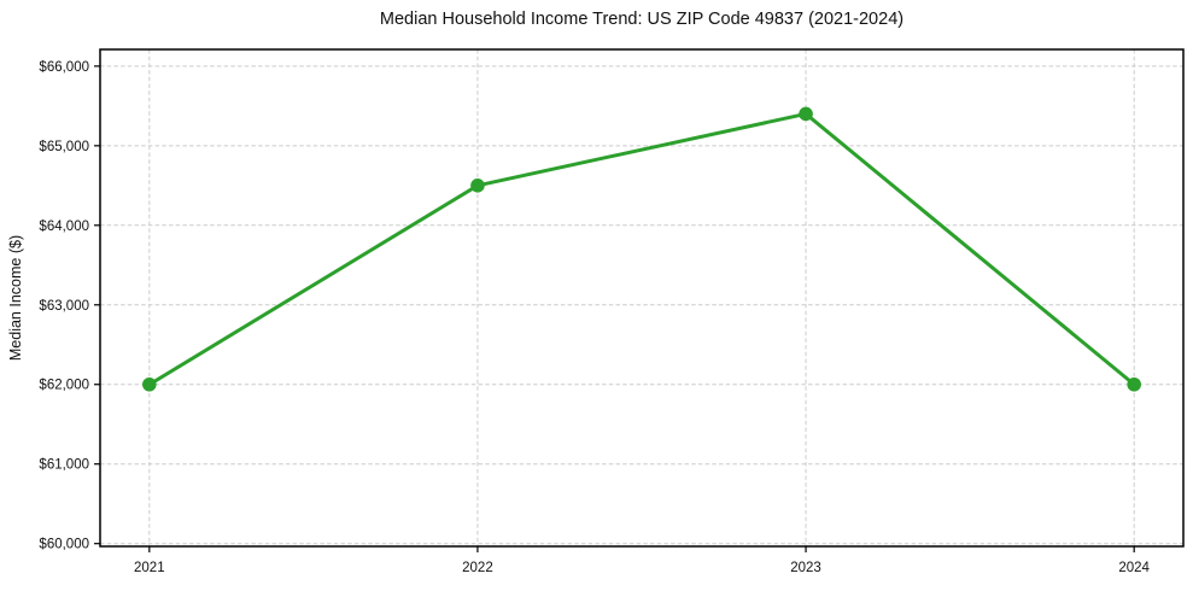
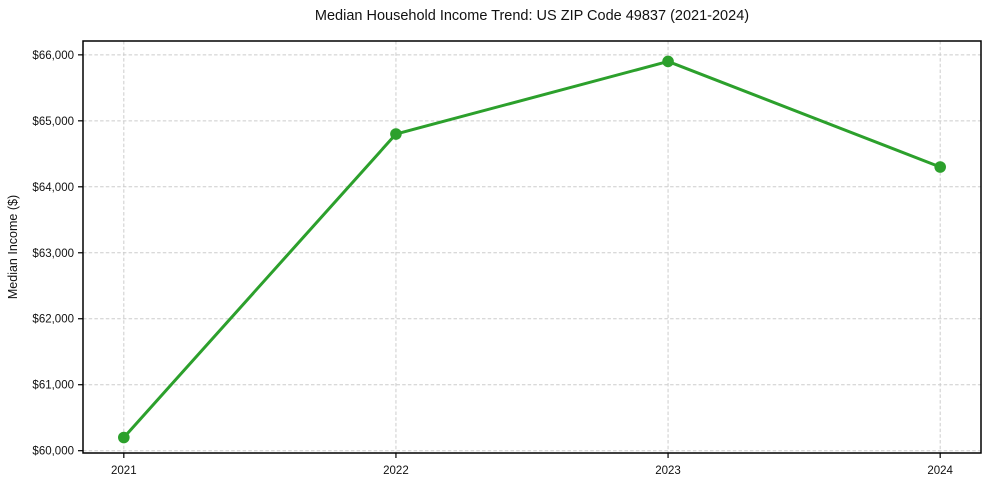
2021: $62000 -> $60200
2022: $64500 -> $64800
2023: $65400 -> $65900
2024: $62000 -> $64300
